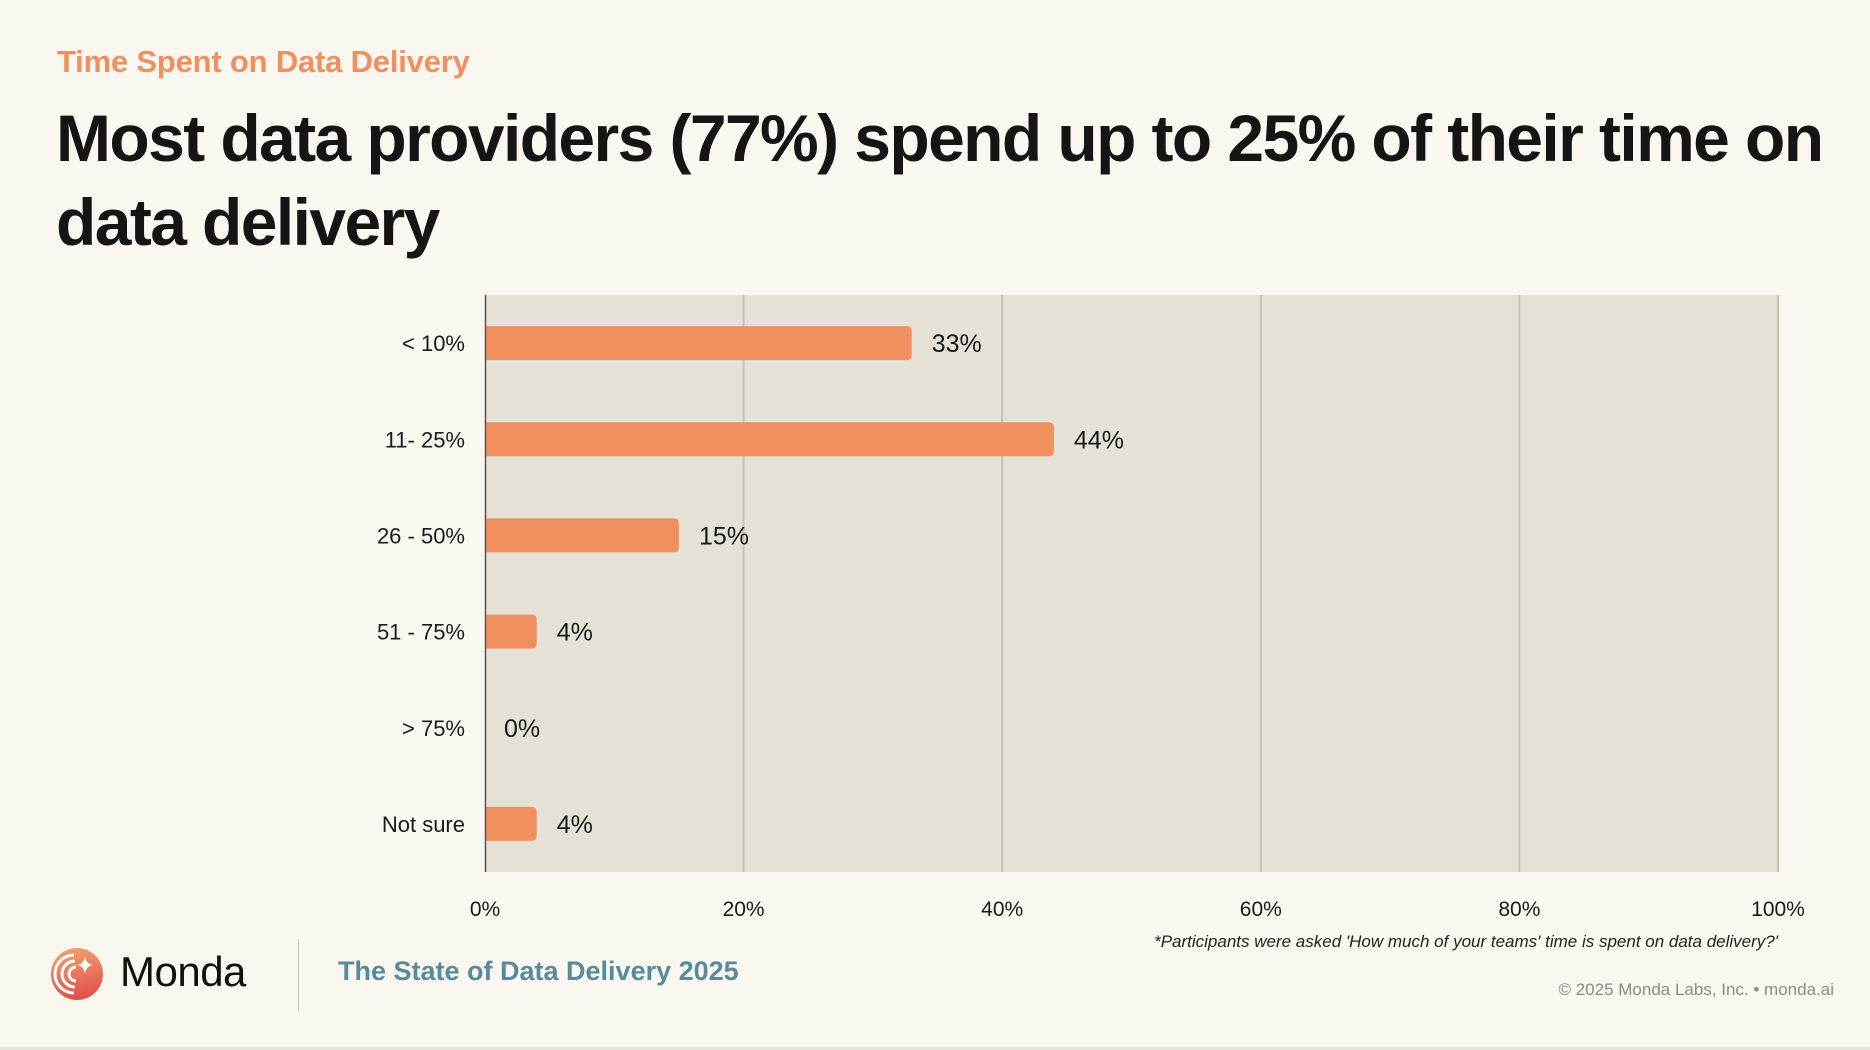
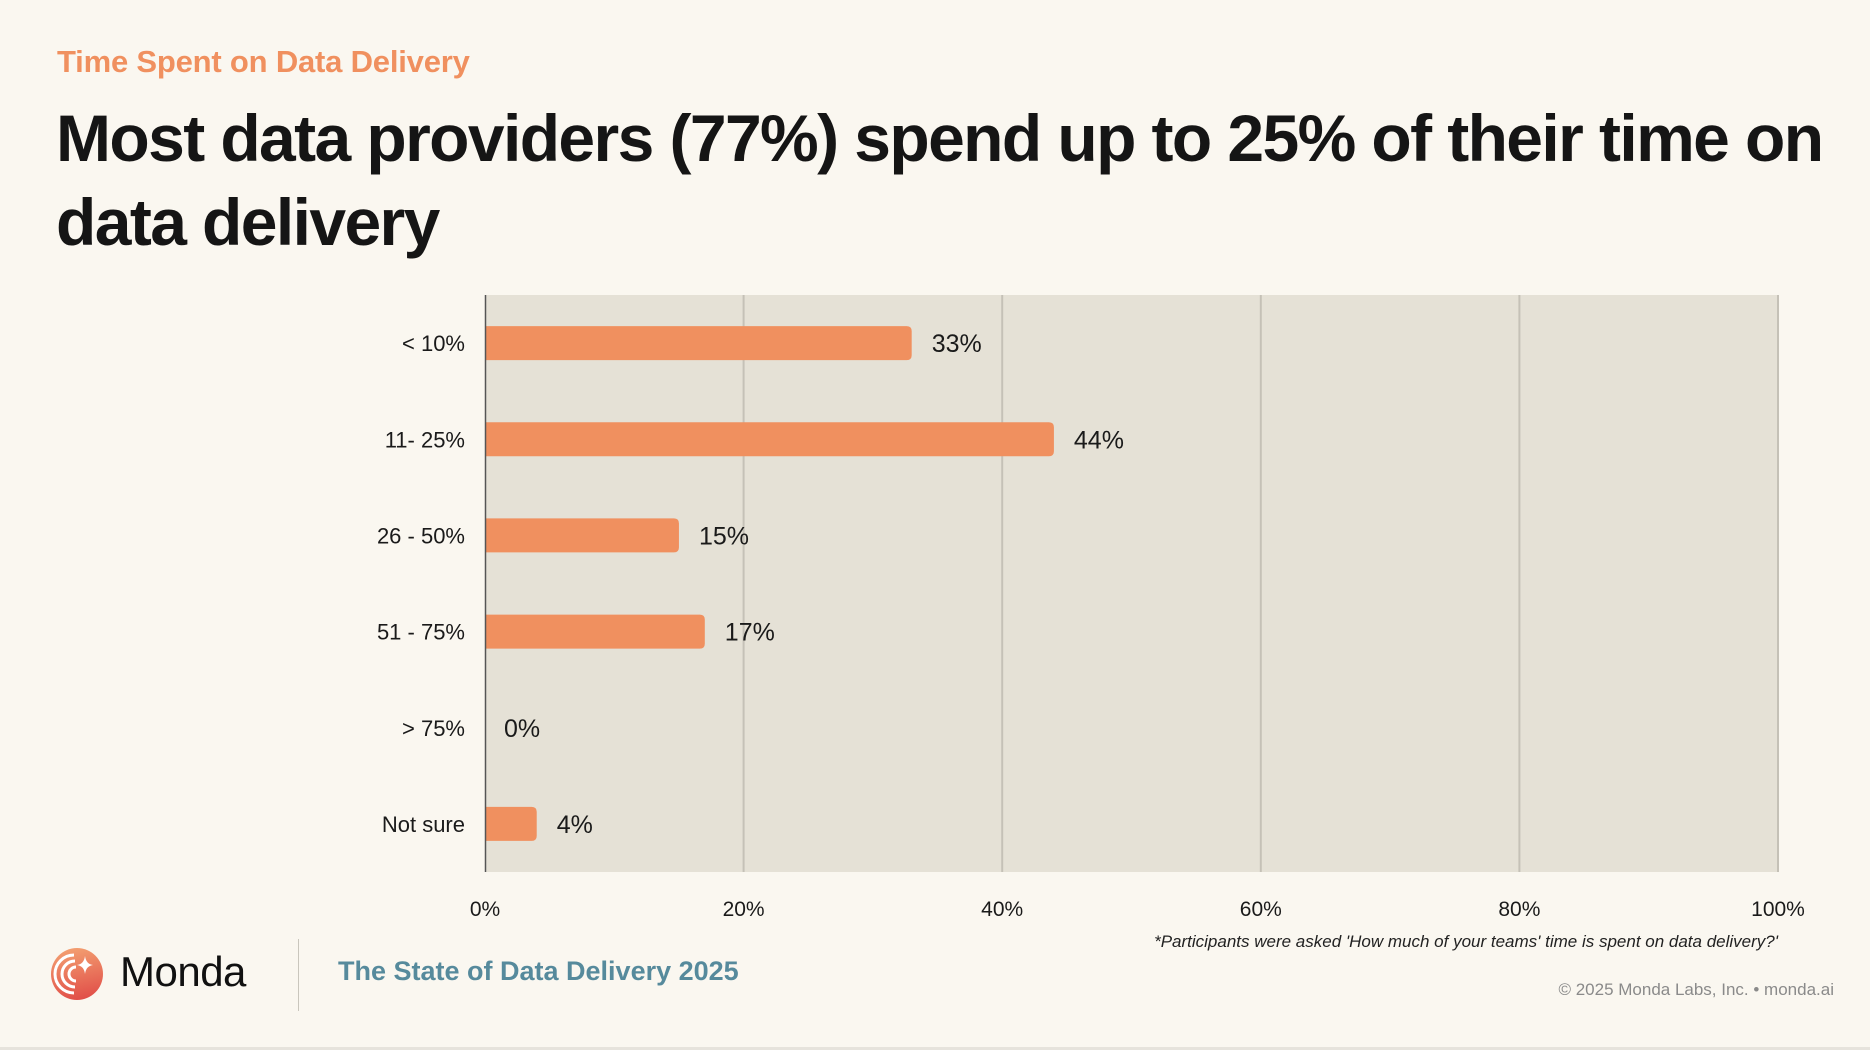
51 - 75%: 4% -> 17%
